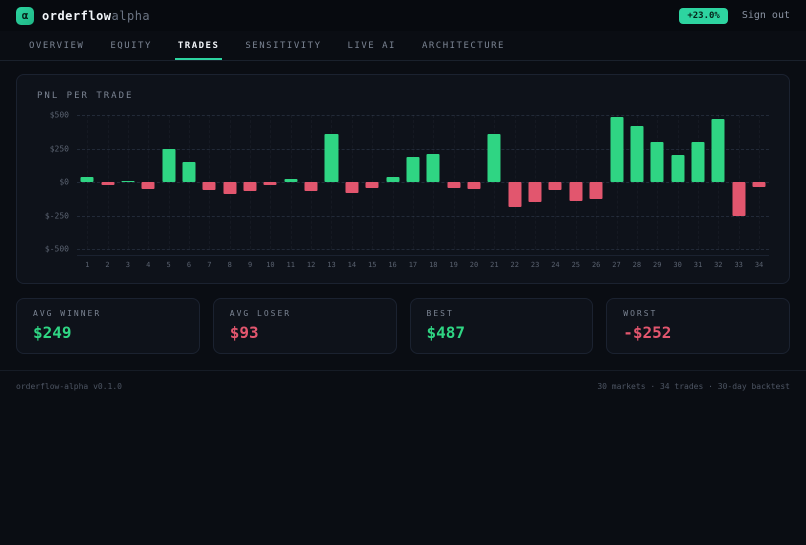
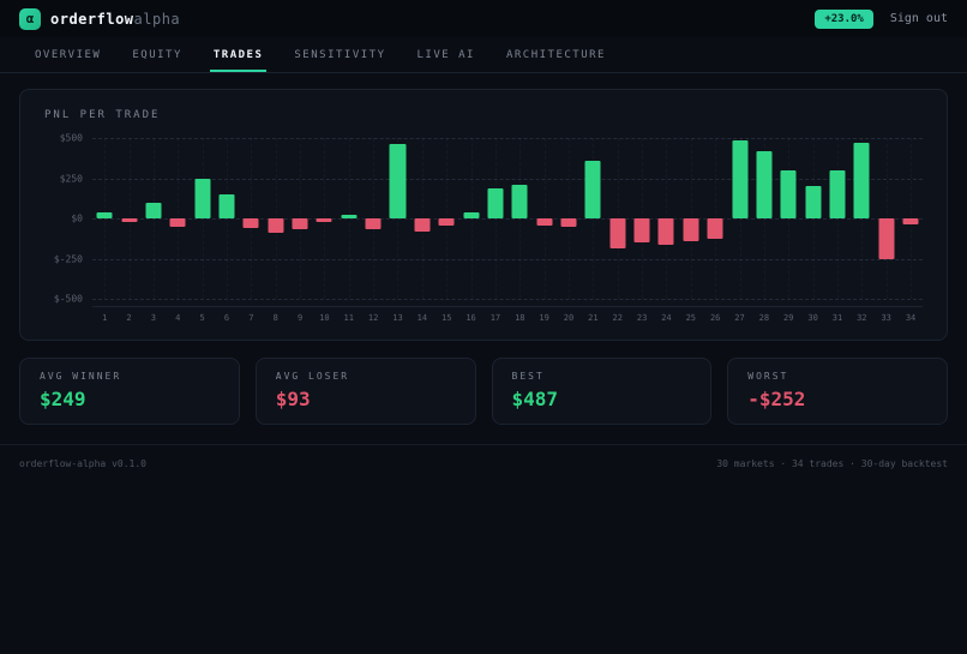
3: $10 -> $100
13: $360 -> $460
24: -$60 -> -$160
